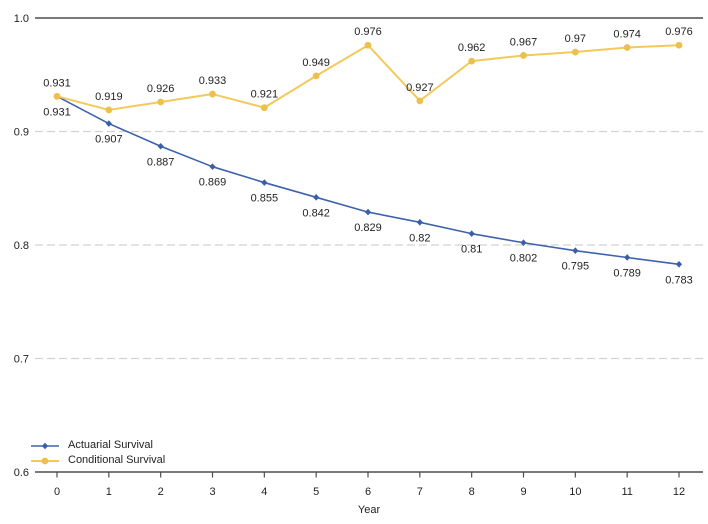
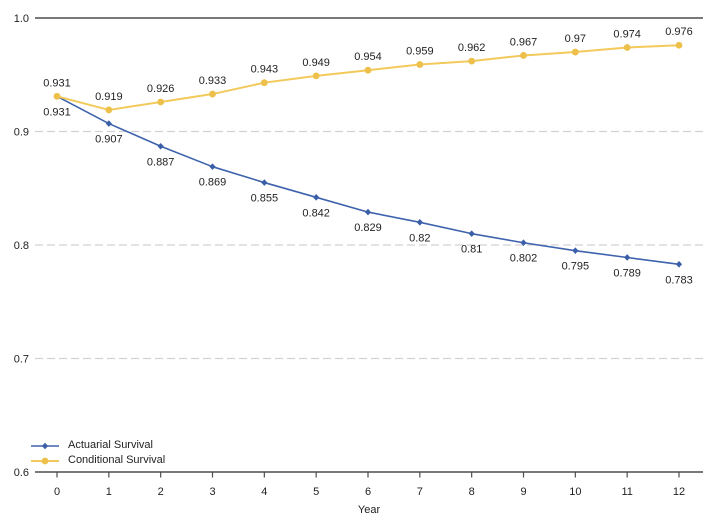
Conditional Survival/4: 0.921 -> 0.943
Conditional Survival/6: 0.976 -> 0.954
Conditional Survival/7: 0.927 -> 0.959
